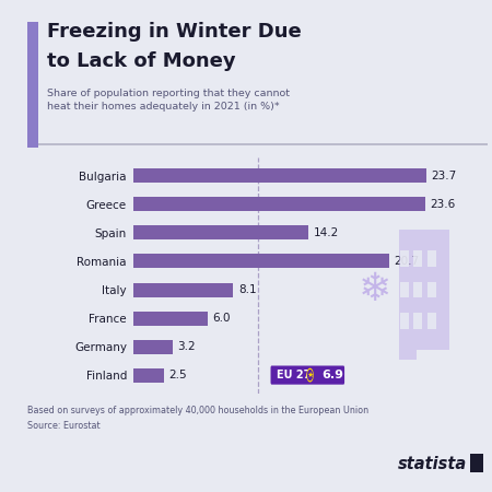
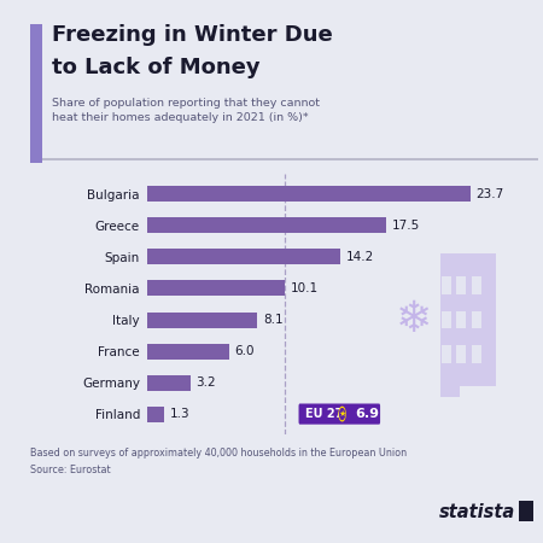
Greece: 23.6 -> 17.5
Romania: 20.7 -> 10.1
Finland: 2.5 -> 1.3
